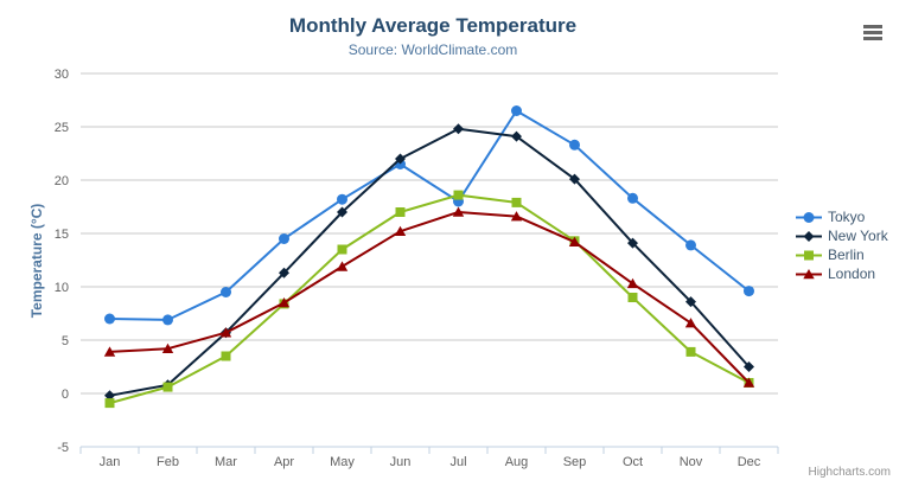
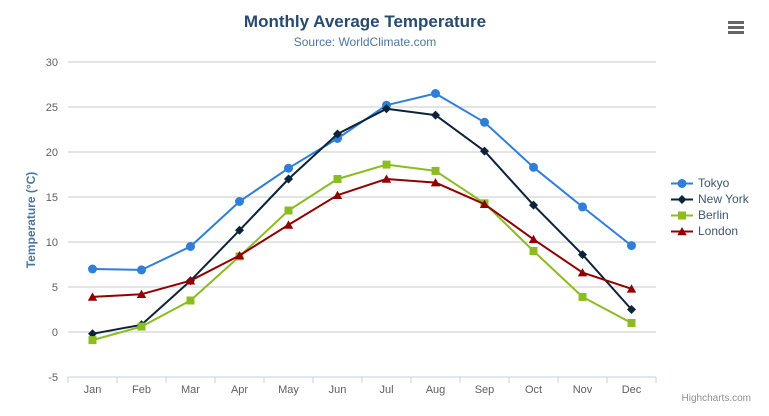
Tokyo/Jul: 18 -> 25
London/Dec: 1 -> 5
